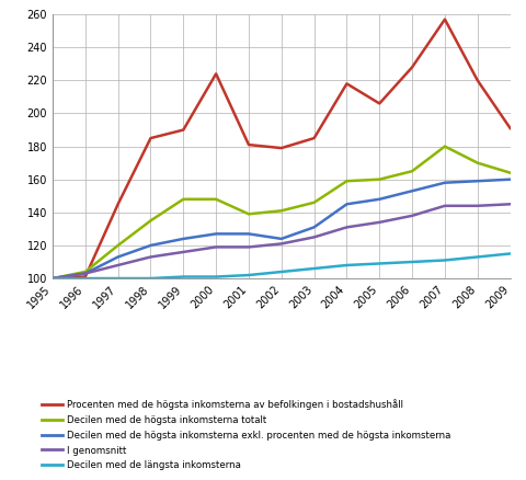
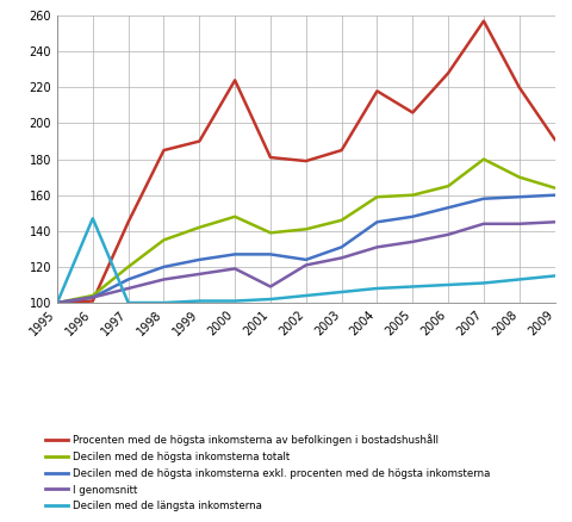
Decilen med de längsta inkomsterna/1996: 100 -> 147
Decilen med de högsta inkomsterna totalt/1999: 148 -> 142
I genomsnitt/2001: 119 -> 109
